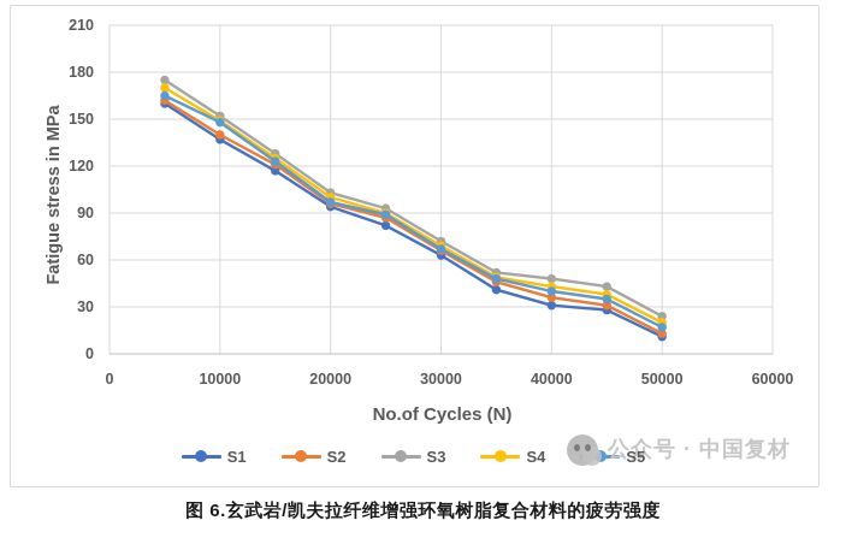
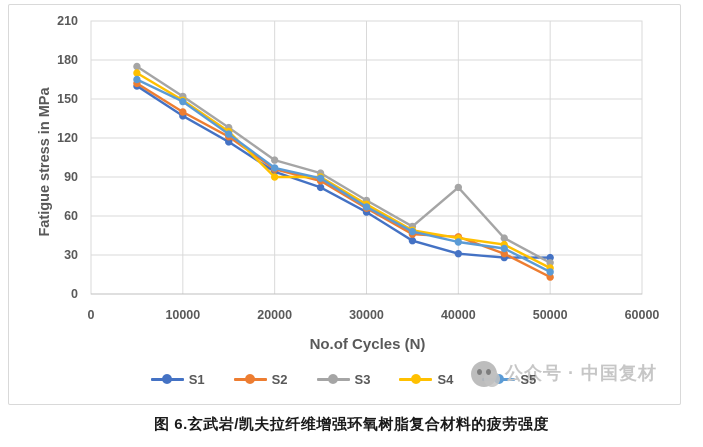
S4/20000: 100 -> 90
S2/40000: 36 -> 44
S3/40000: 48 -> 82
S1/50000: 11 -> 28
